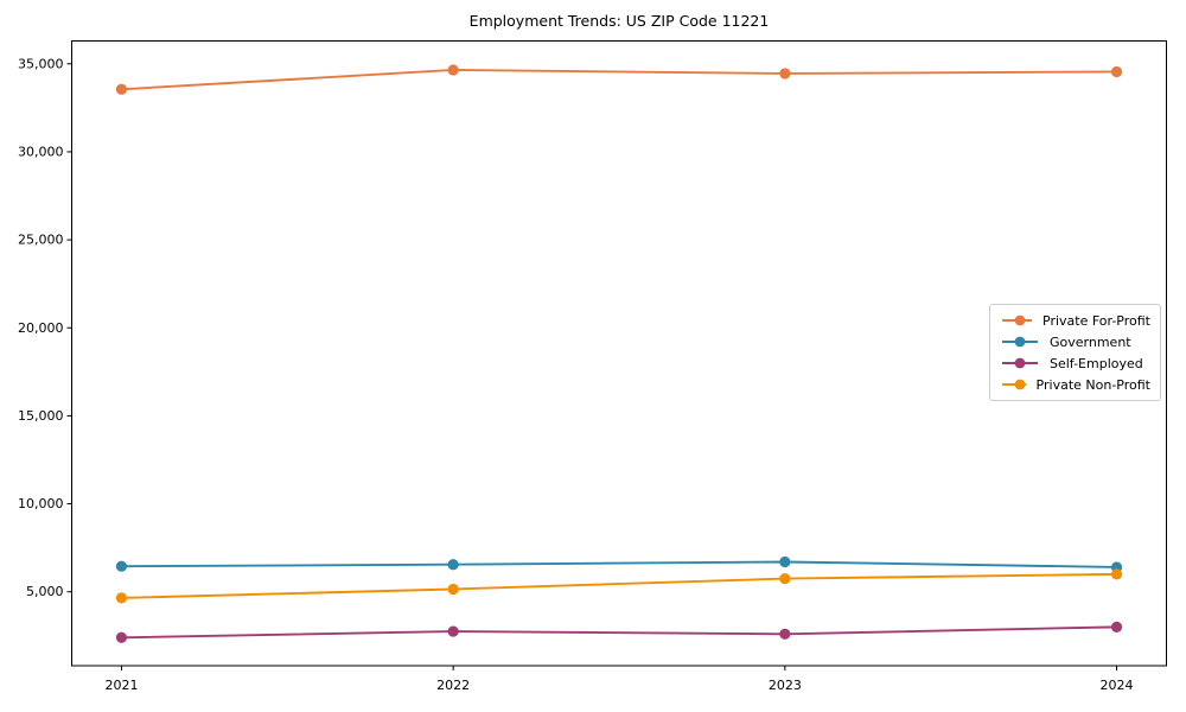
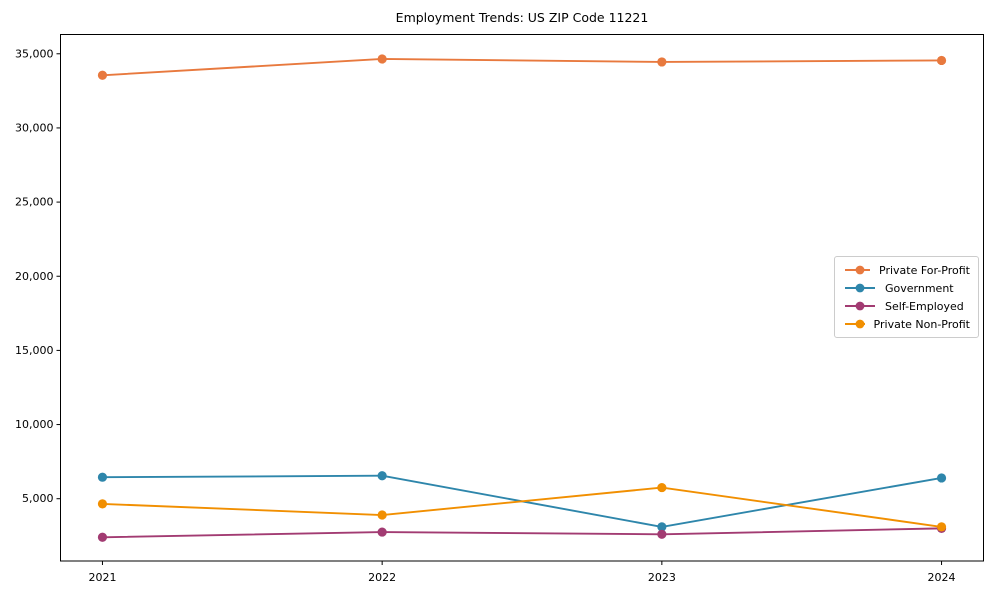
Private Non-Profit/2022: 5200 -> 3900
Government/2023: 6700 -> 3100
Private Non-Profit/2024: 6000 -> 3100
